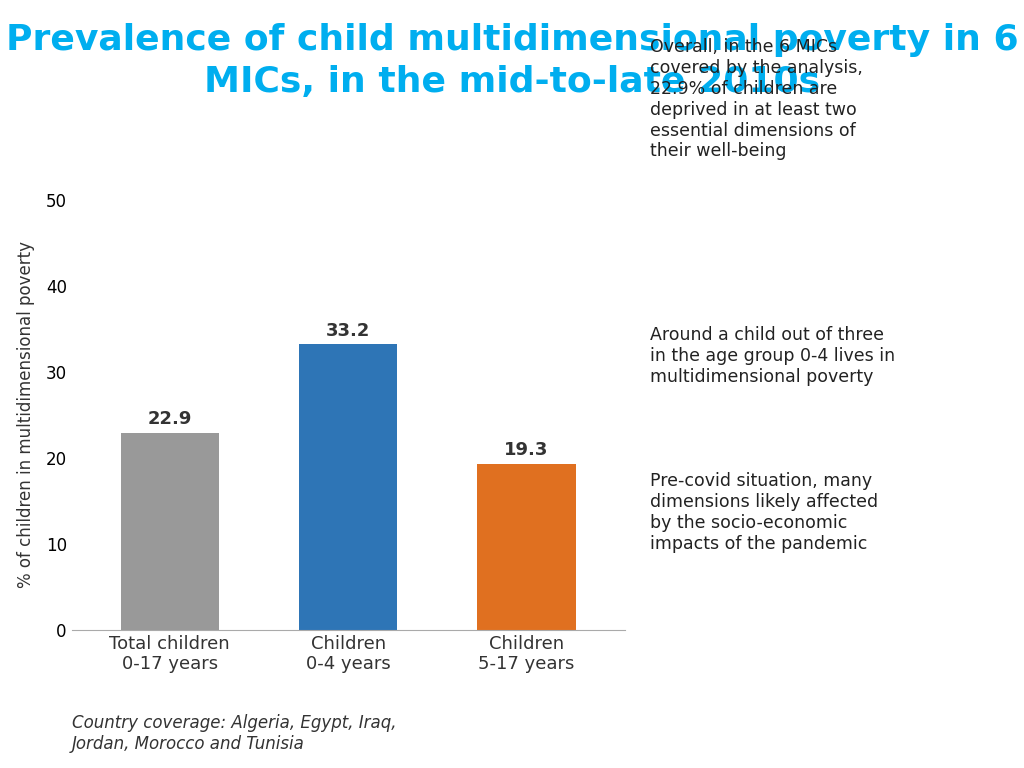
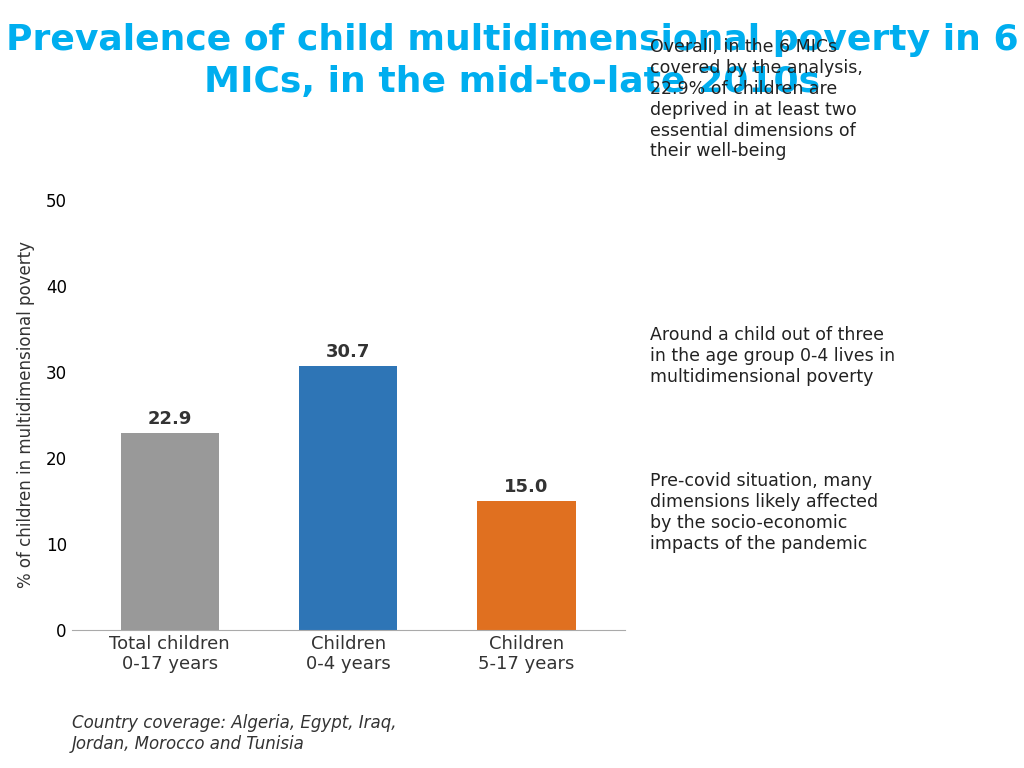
Children 0-4 years: 33.2 -> 30.7
Children 5-17 years: 19.3 -> 15.0
